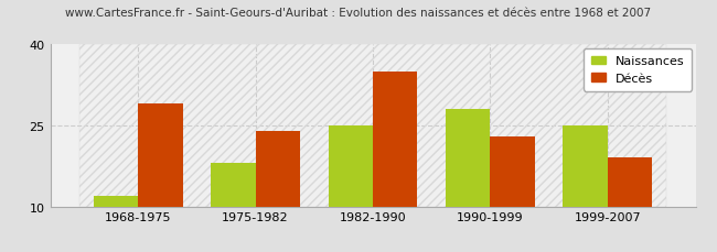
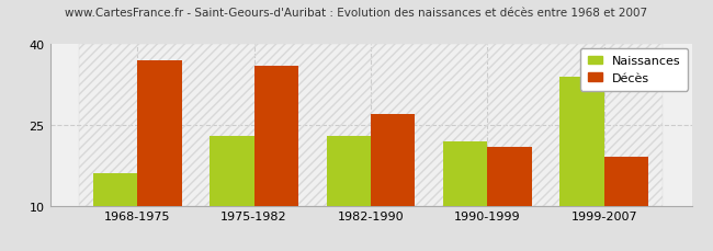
Naissances/1968-1975: 12 -> 16
Décès/1968-1975: 29 -> 37
Naissances/1975-1982: 18 -> 23
Décès/1975-1982: 24 -> 36
Naissances/1982-1990: 25 -> 23
Décès/1982-1990: 35 -> 27
Naissances/1990-1999: 28 -> 22
Décès/1990-1999: 23 -> 21
Naissances/1999-2007: 25 -> 34
